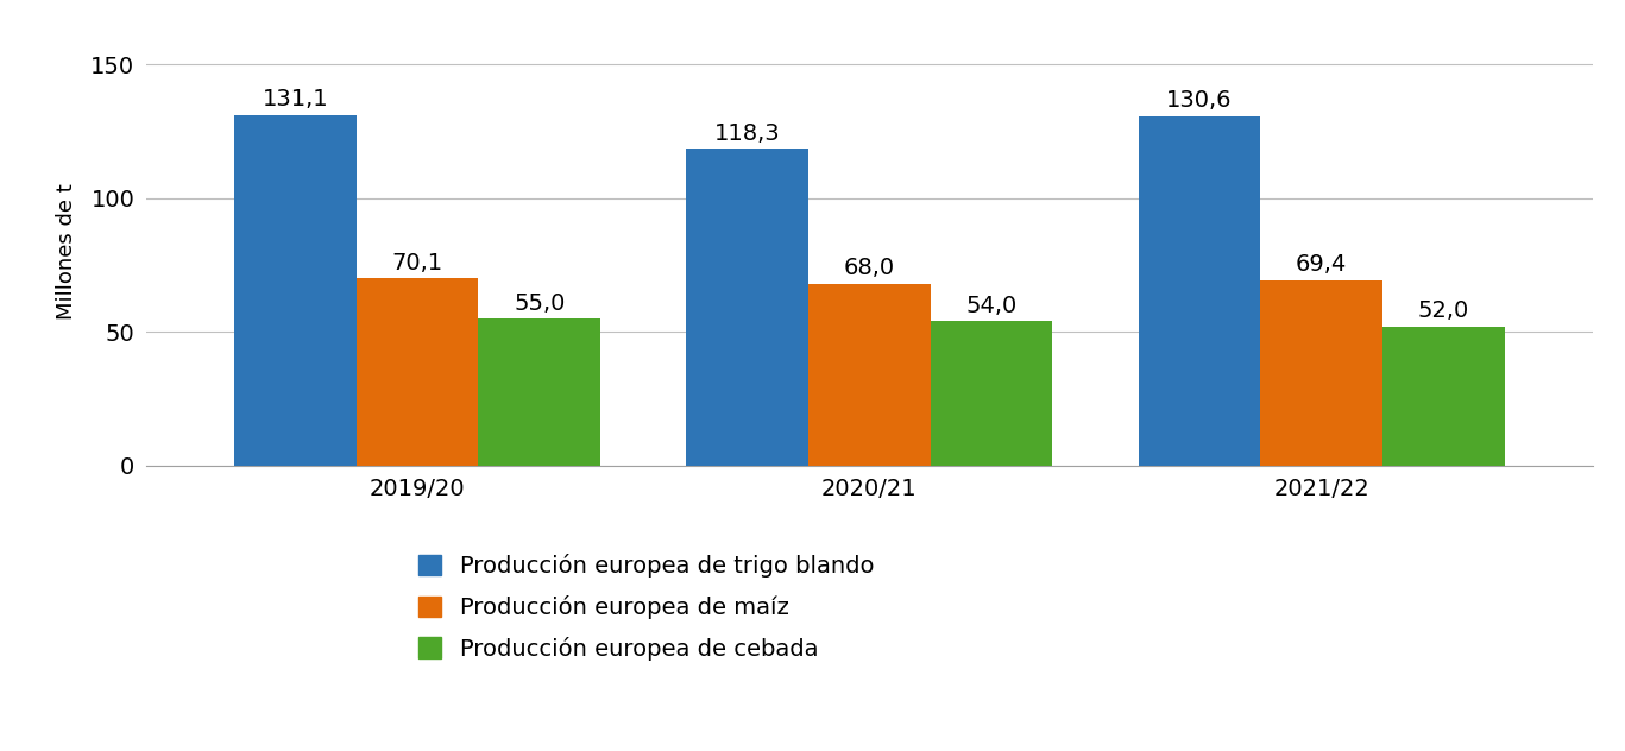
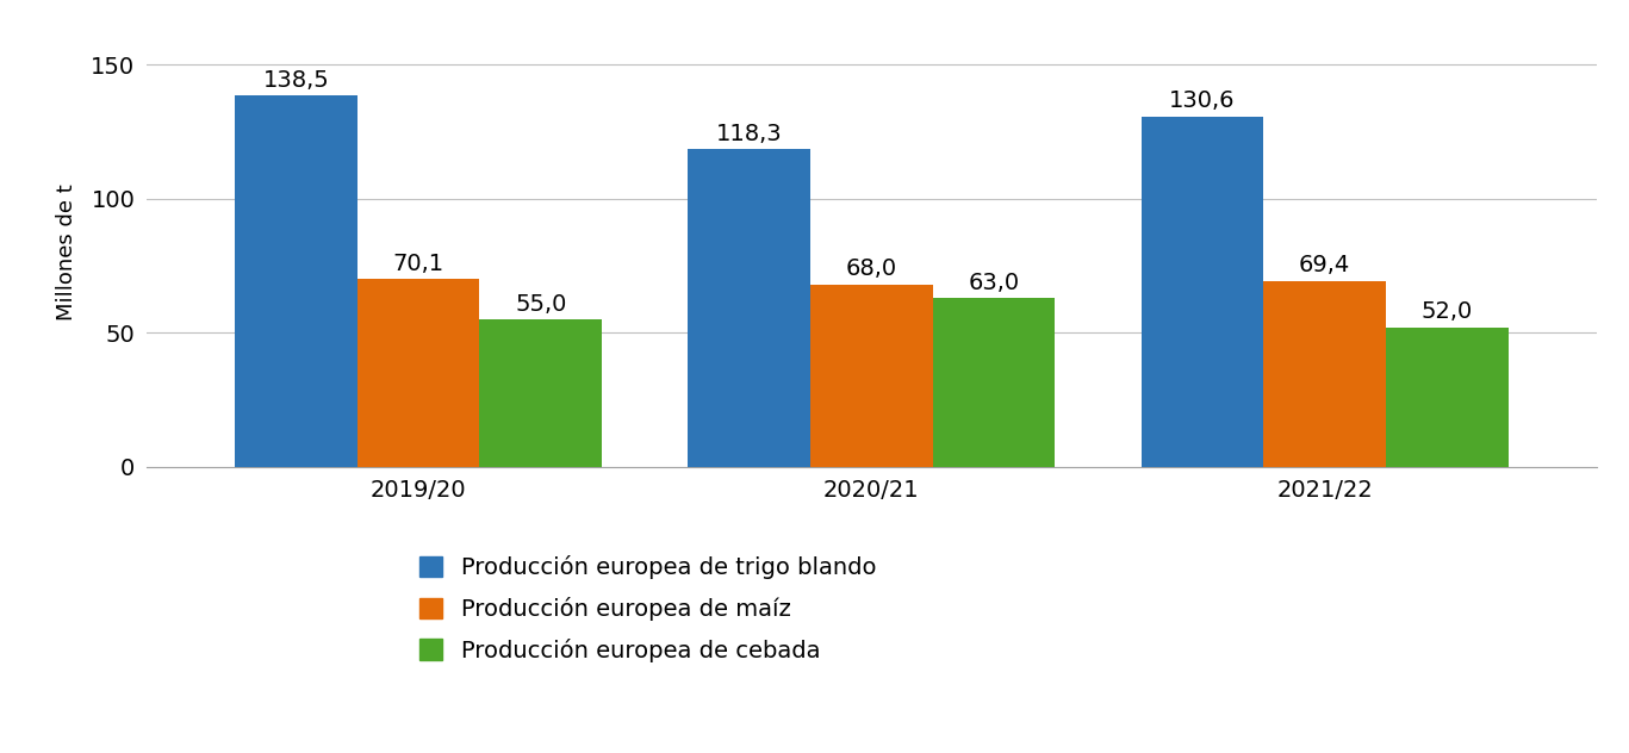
Producción europea de trigo blando/2019/20: 131,1 -> 138,5
Producción europea de cebada/2020/21: 54,0 -> 63,0
